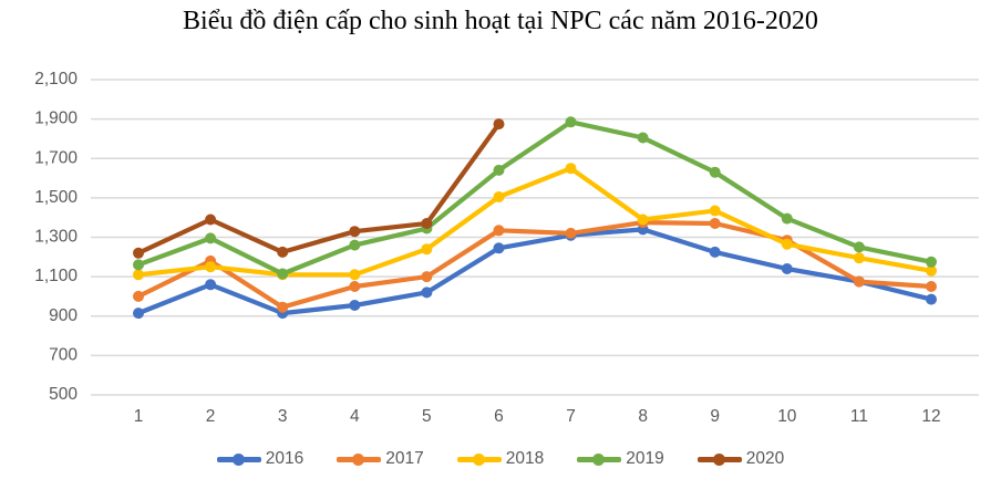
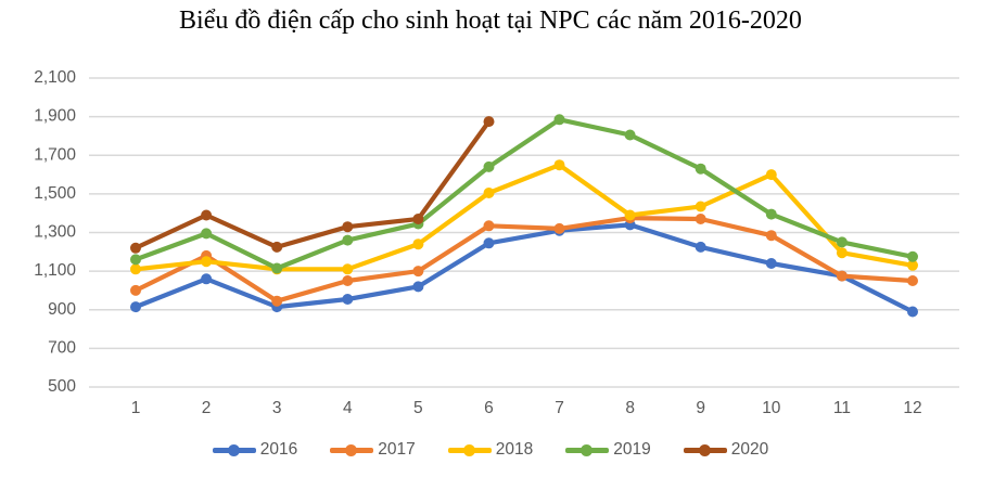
2018/10: 1260 -> 1600
2016/12: 980 -> 890
